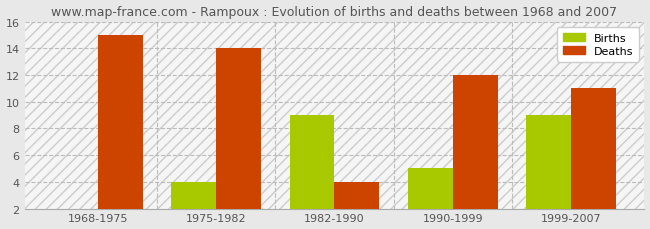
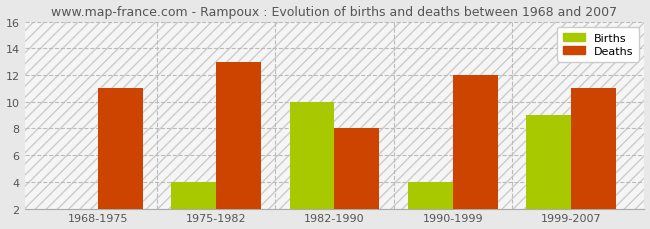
Deaths/1968-1975: 15 -> 11
Deaths/1975-1982: 14 -> 13
Births/1982-1990: 9 -> 10
Deaths/1982-1990: 4 -> 8
Births/1990-1999: 5 -> 4
